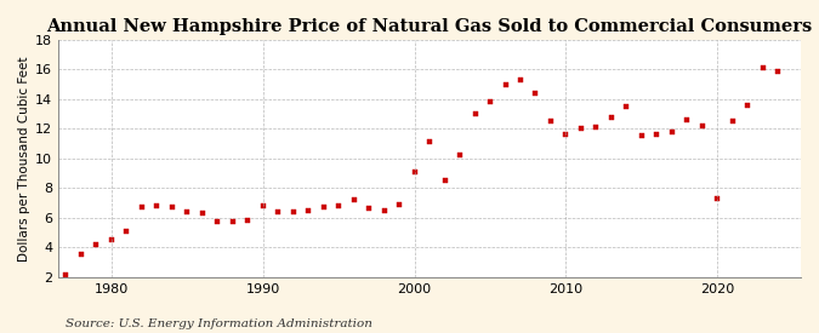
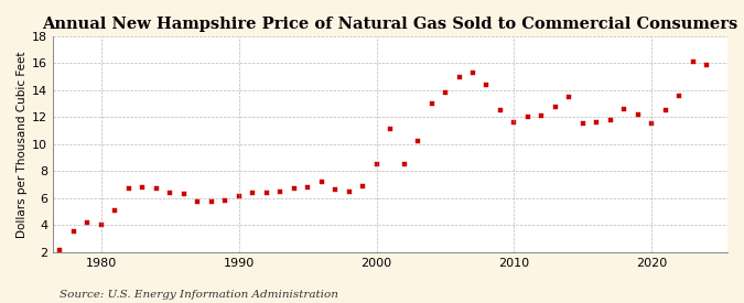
1980: 4.5 -> 4.0
1990: 6.8 -> 6.1
2000: 9.1 -> 8.5
2020: 7.3 -> 11.5
